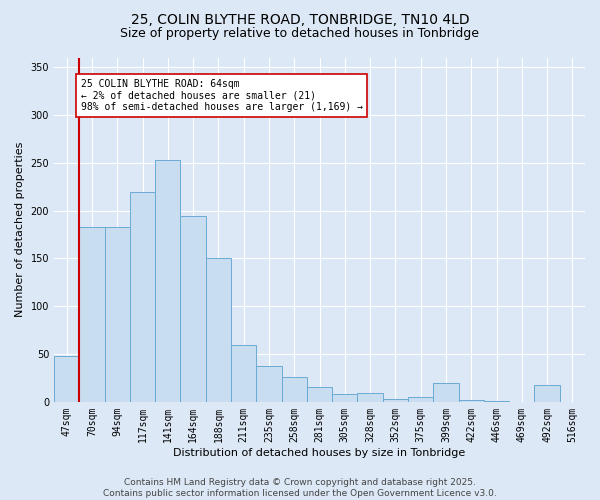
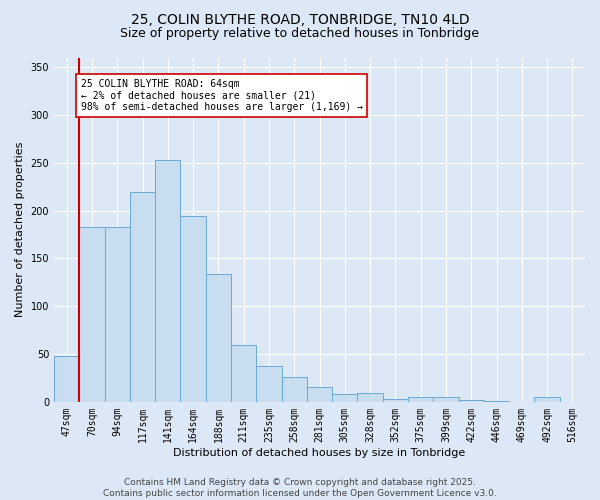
188sqm: 150 -> 134
399sqm: 20 -> 5
492sqm: 18 -> 5
